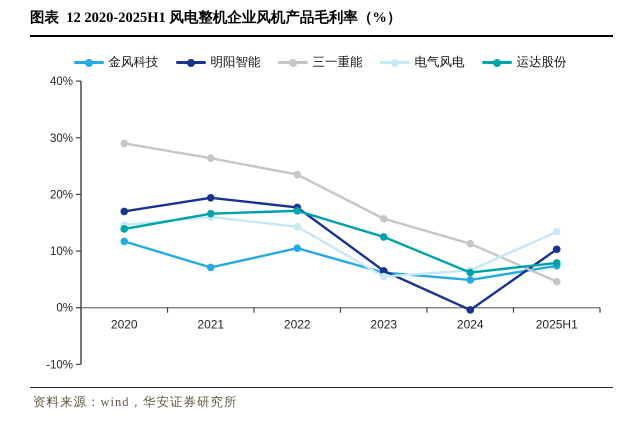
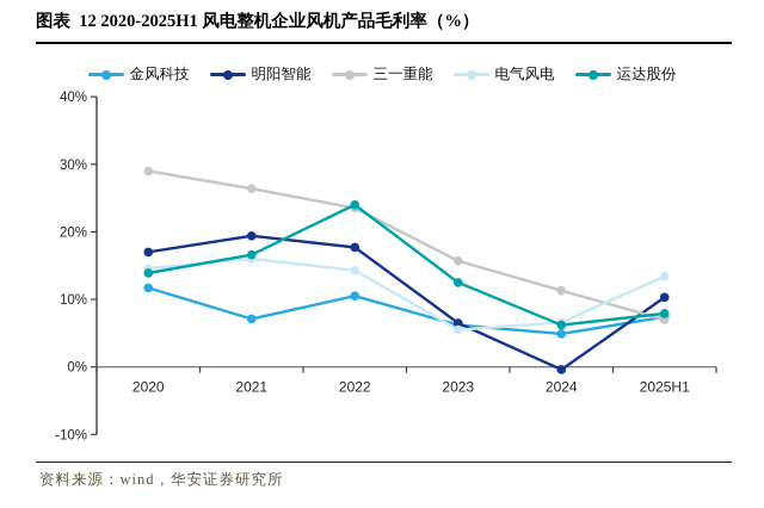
运达股份/2022: 17% -> 24%
三一重能/2025H1: 5% -> 7%
